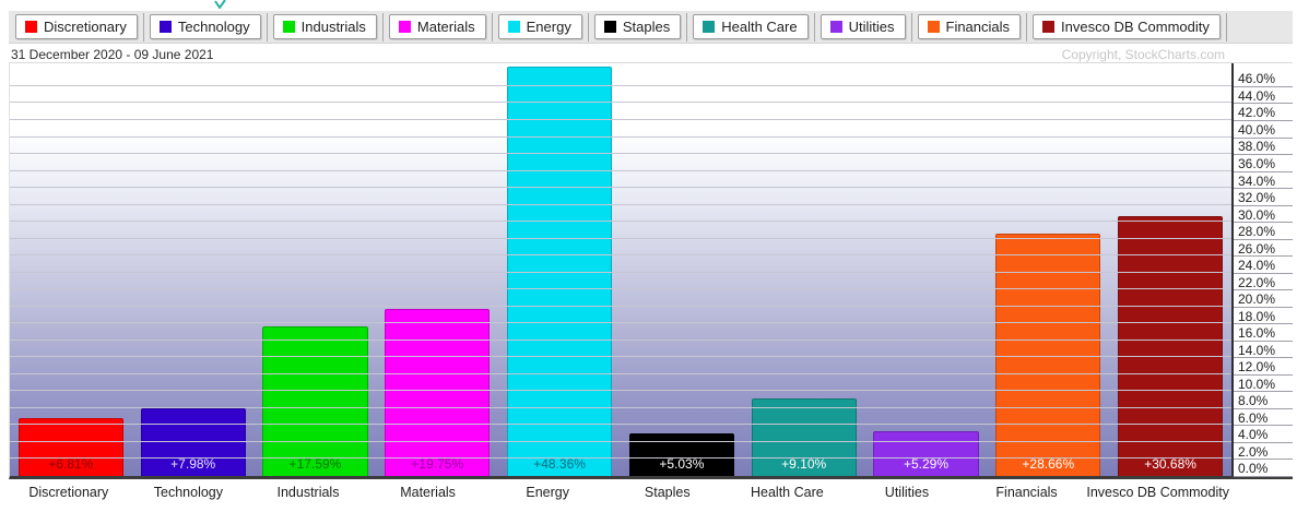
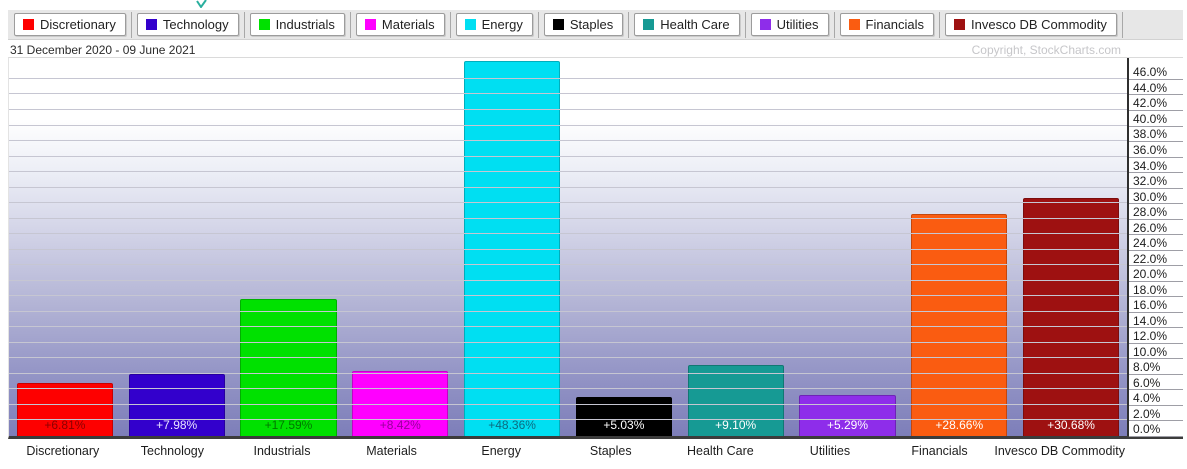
Materials: +19.75% -> +8.42%
